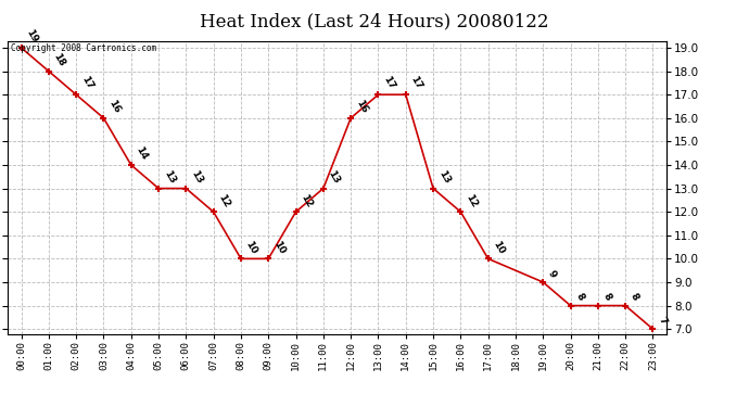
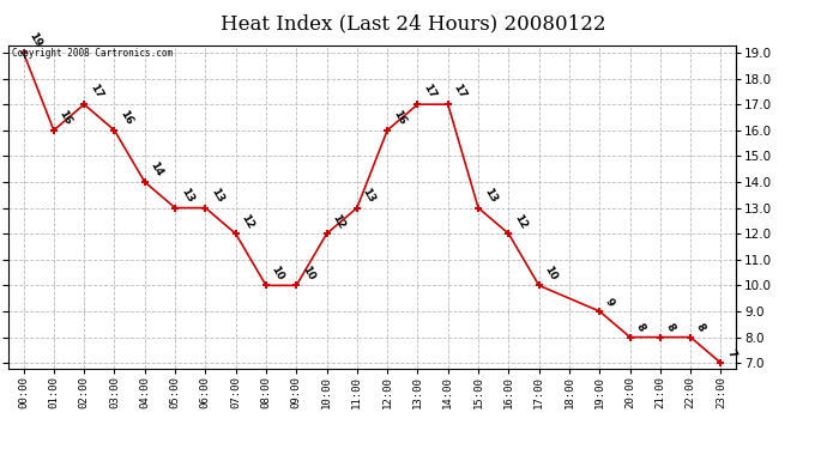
01:00: 18 -> 16
